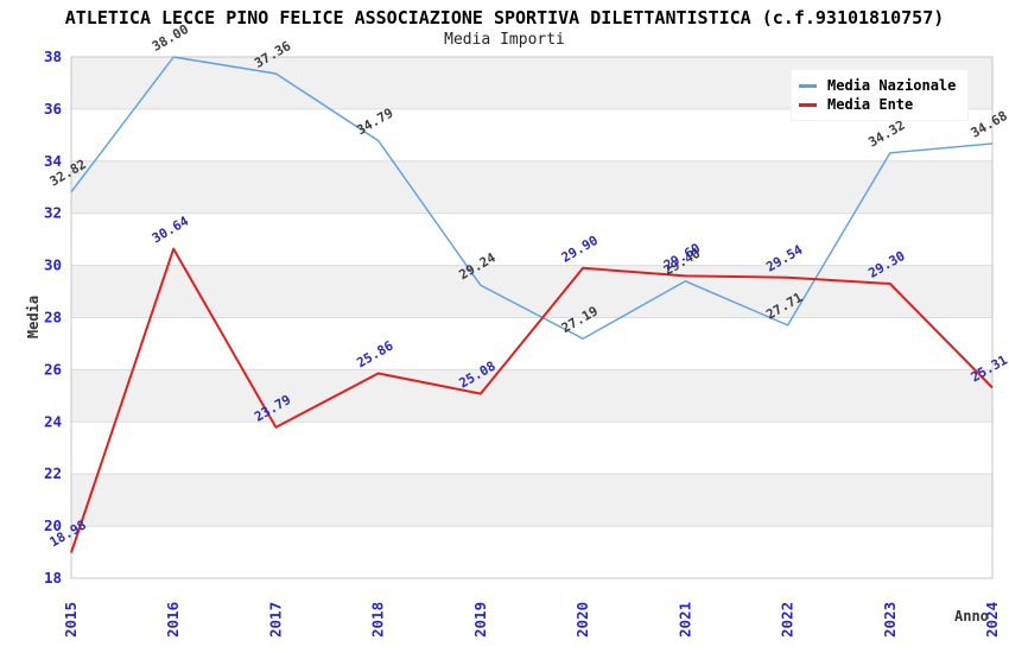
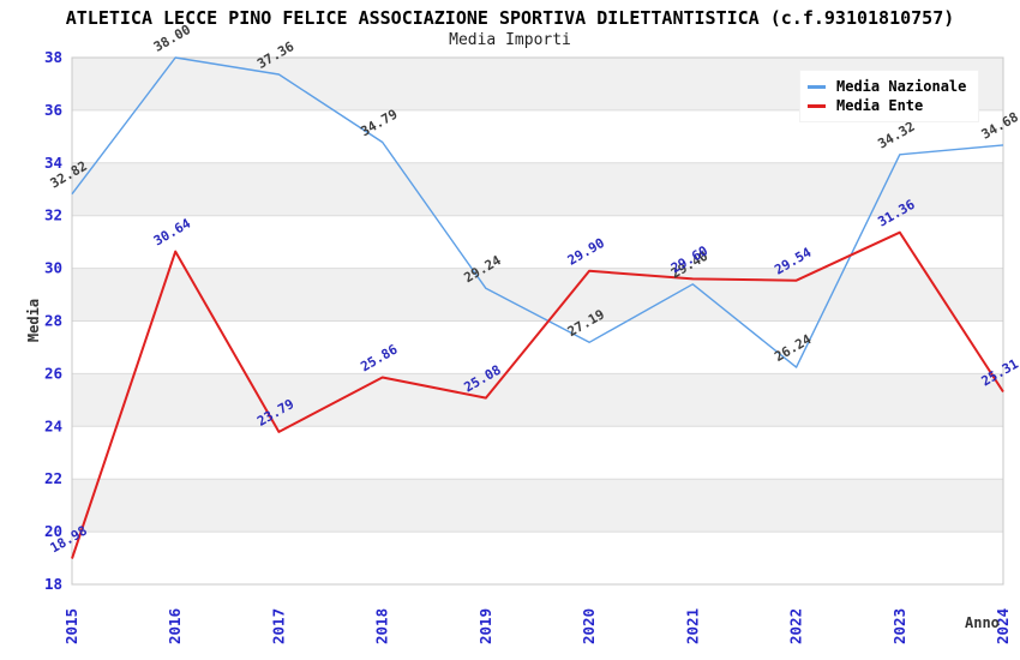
Media Nazionale/2022: 27.71 -> 26.24
Media Ente/2023: 29.30 -> 31.36
